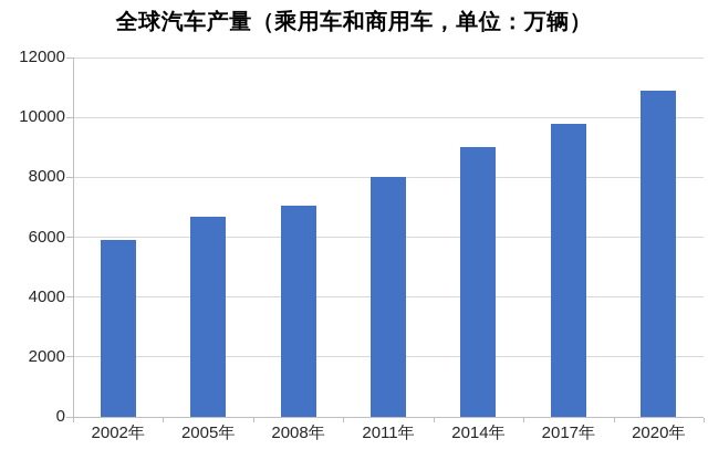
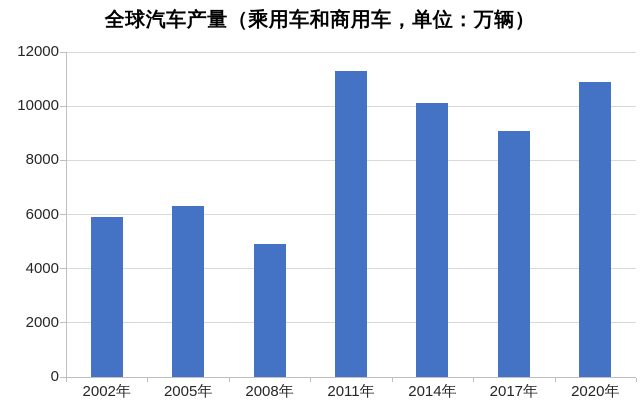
2005年: 6700 -> 6300
2008年: 7100 -> 4900
2011年: 8000 -> 11300
2014年: 9000 -> 10100
2017年: 9800 -> 9100
